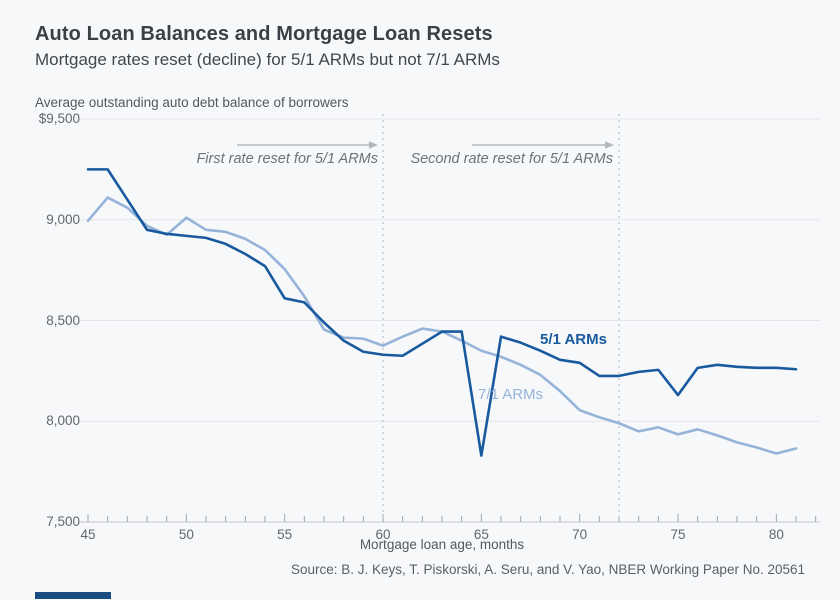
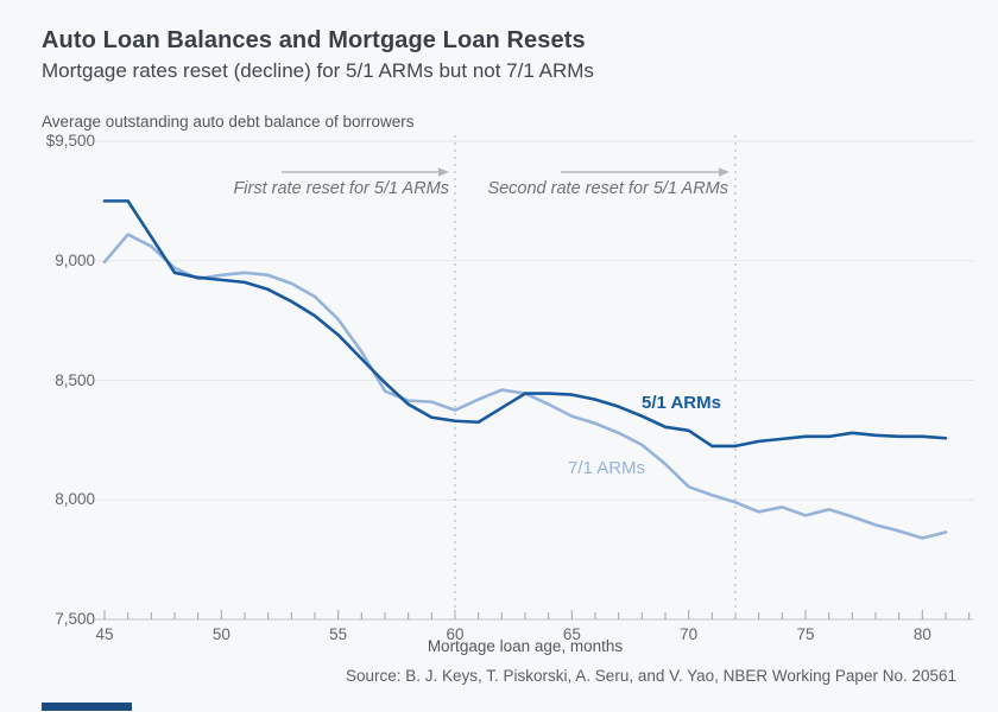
7/1 ARMs/50: $9010 -> $8940
5/1 ARMs/55: $8610 -> $8690
5/1 ARMs/65: $7830 -> $8440
5/1 ARMs/75: $8130 -> $8260
